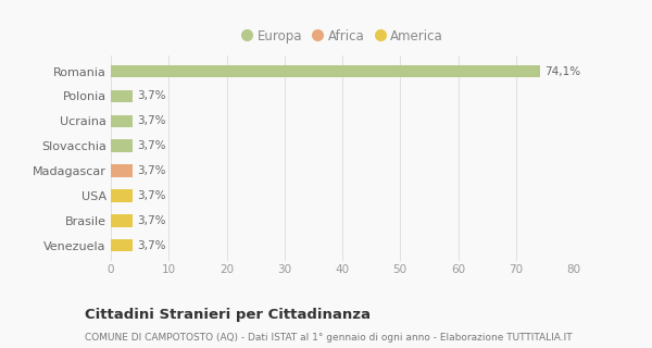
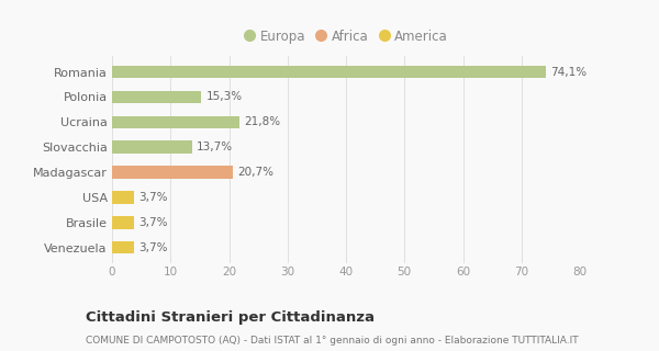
Polonia: 3,7% -> 15,3%
Ucraina: 3,7% -> 21,8%
Slovacchia: 3,7% -> 13,7%
Madagascar: 3,7% -> 20,7%
